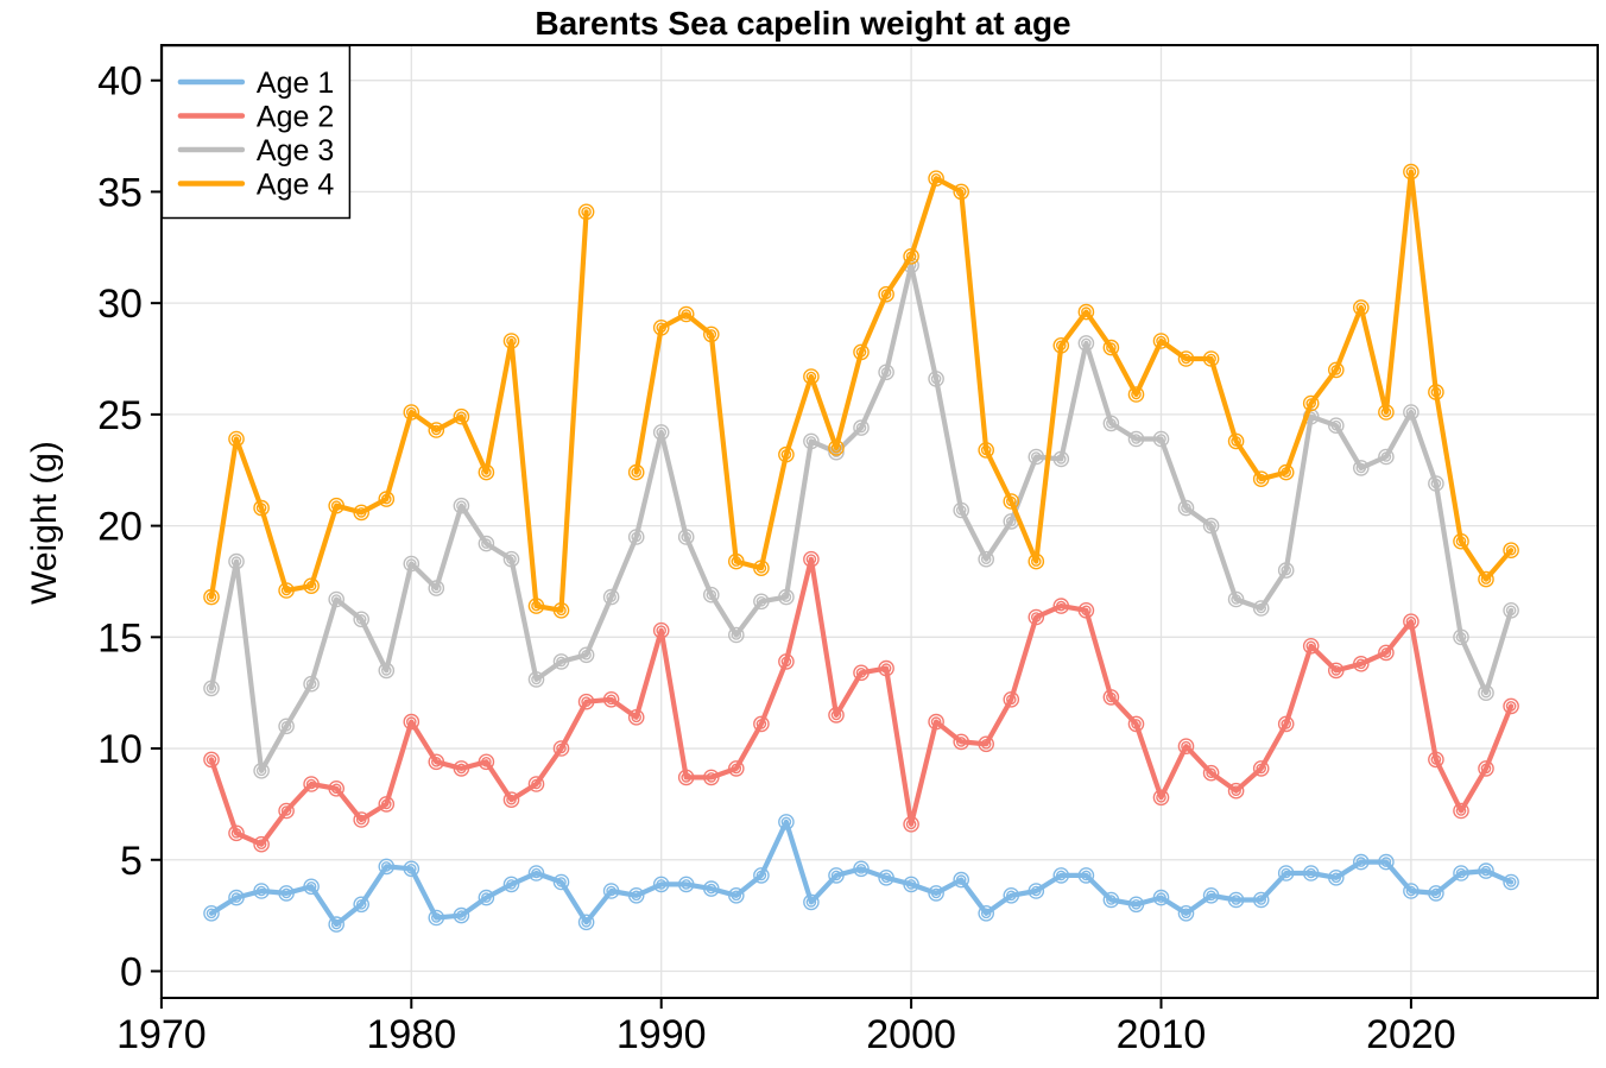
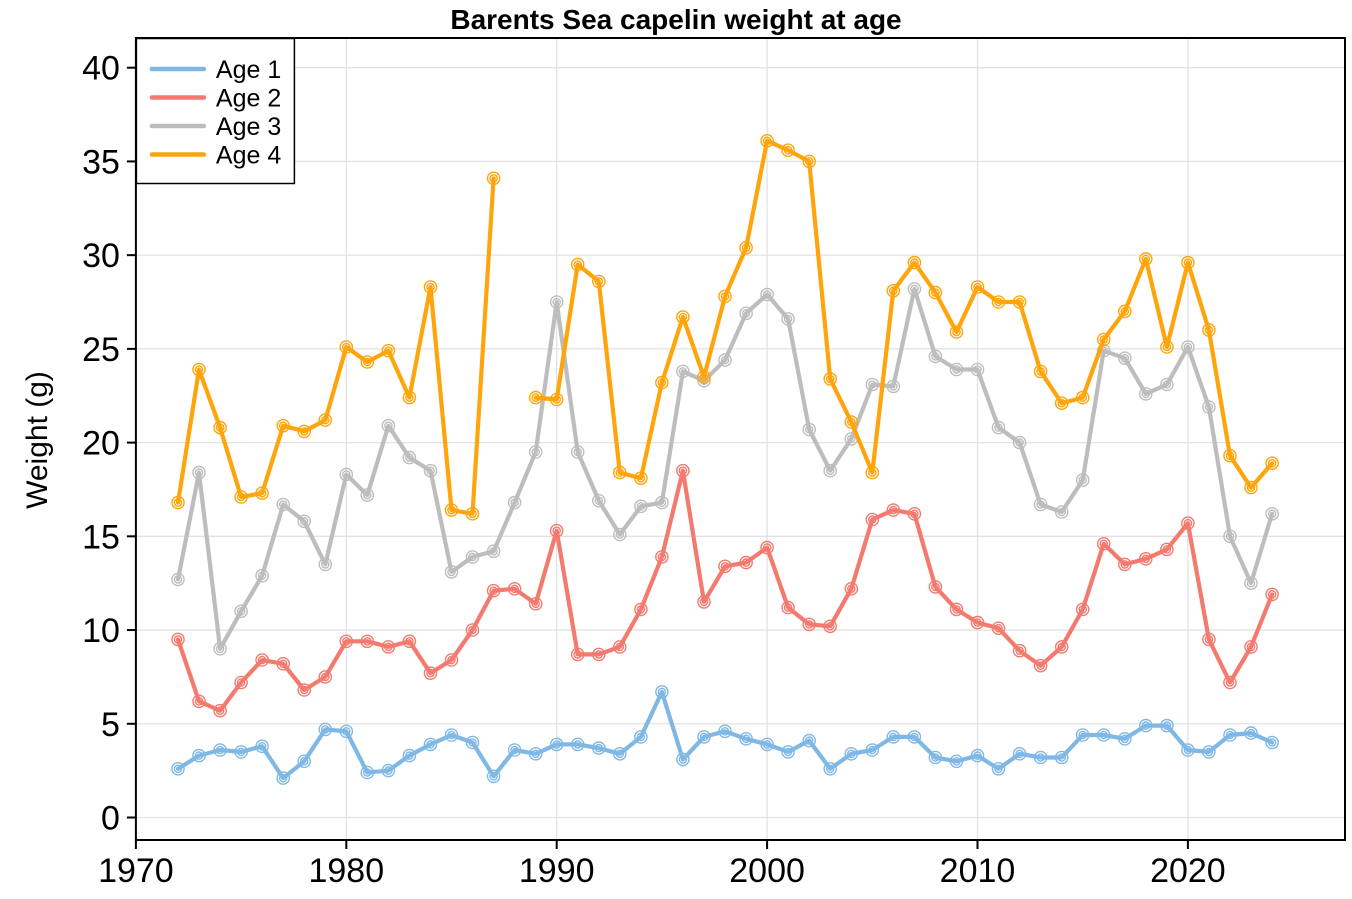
Age 2/1980: 11.2 -> 9.4
Age 3/1990: 24.2 -> 27.5
Age 4/1990: 28.9 -> 22.3
Age 2/2000: 6.6 -> 14.4
Age 3/2000: 31.7 -> 27.9
Age 4/2000: 32.1 -> 36.1
Age 2/2010: 7.8 -> 10.4
Age 4/2020: 35.9 -> 29.6
